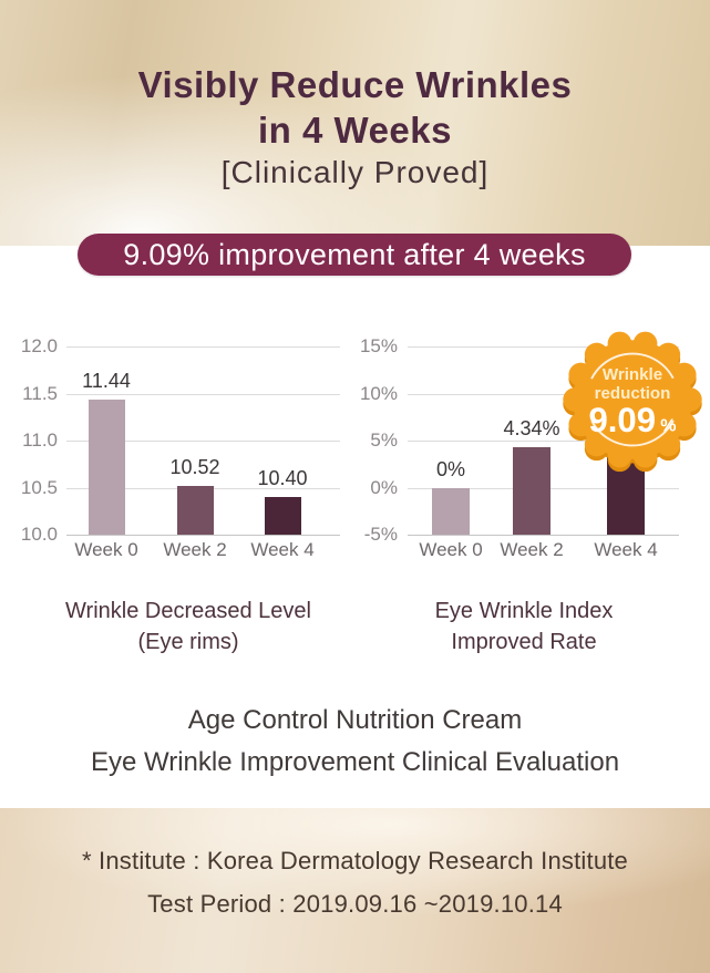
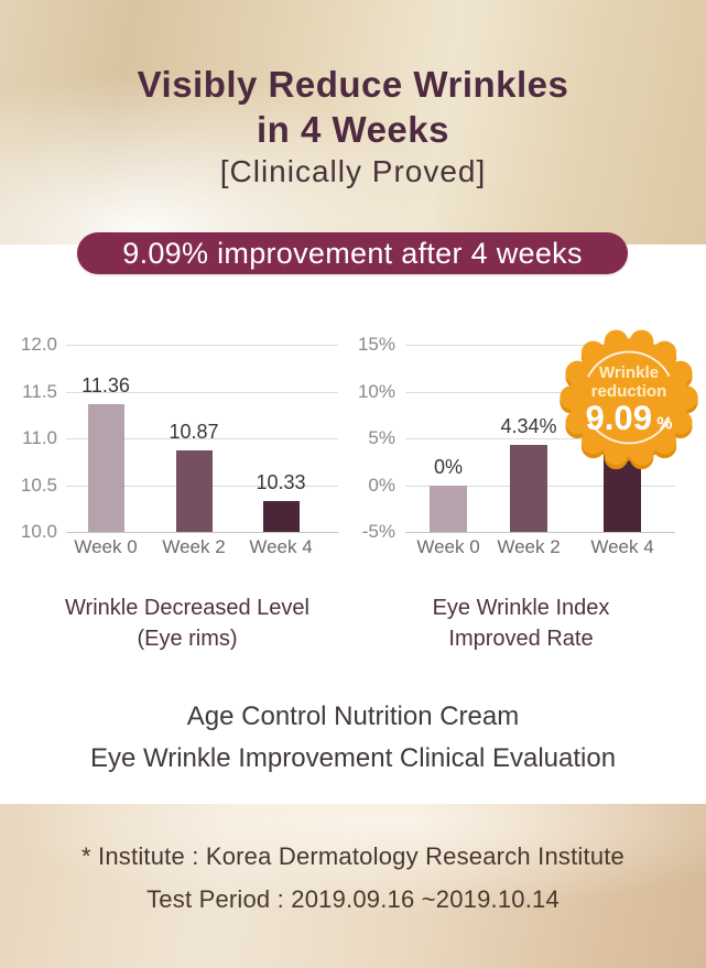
Wrinkle Decreased Level (Eye rims)/Week 0: 11.44 -> 11.36
Wrinkle Decreased Level (Eye rims)/Week 2: 10.52 -> 10.87
Wrinkle Decreased Level (Eye rims)/Week 4: 10.40 -> 10.33
